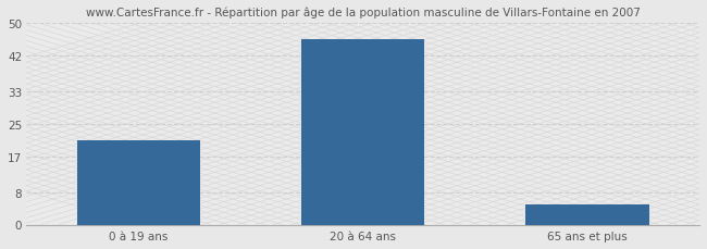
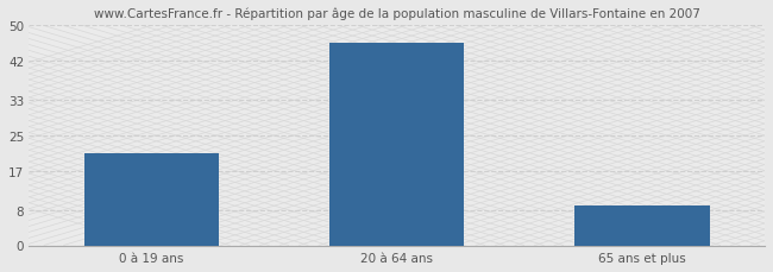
65 ans et plus: 5 -> 9
